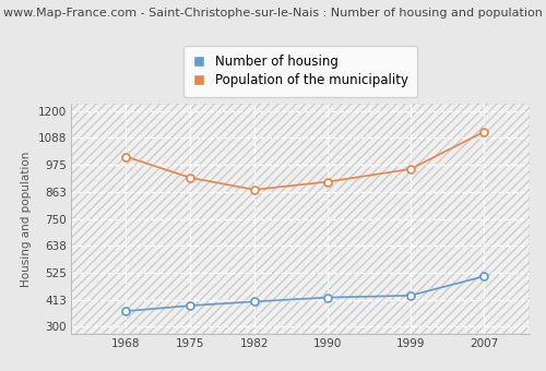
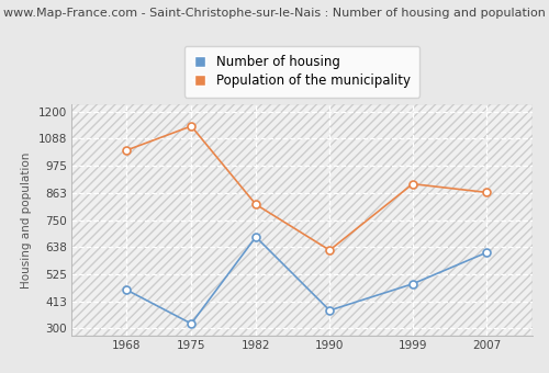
Number of housing/1968: 365 -> 460
Population of the municipality/1968: 1010 -> 1040
Number of housing/1975: 388 -> 320
Population of the municipality/1975: 922 -> 1140
Number of housing/1982: 405 -> 680
Population of the municipality/1982: 872 -> 815
Number of housing/1990: 422 -> 375
Population of the municipality/1990: 905 -> 625
Number of housing/1999: 430 -> 485
Population of the municipality/1999: 958 -> 900
Number of housing/2007: 510 -> 615
Population of the municipality/2007: 1113 -> 865
